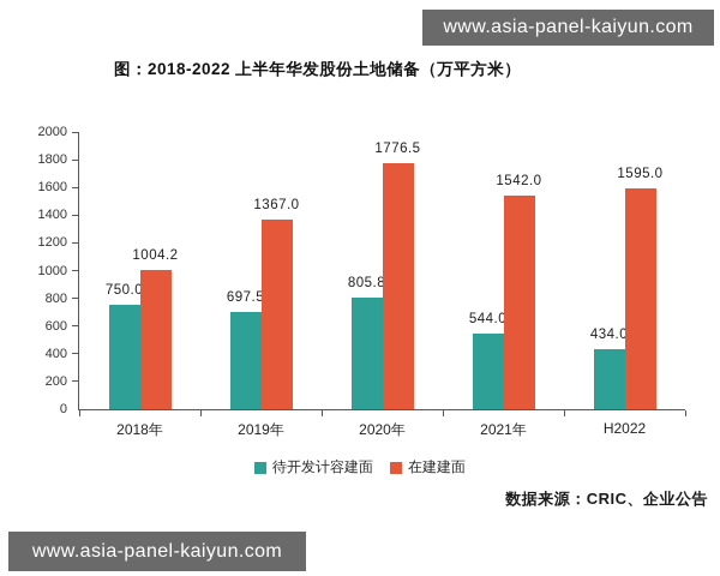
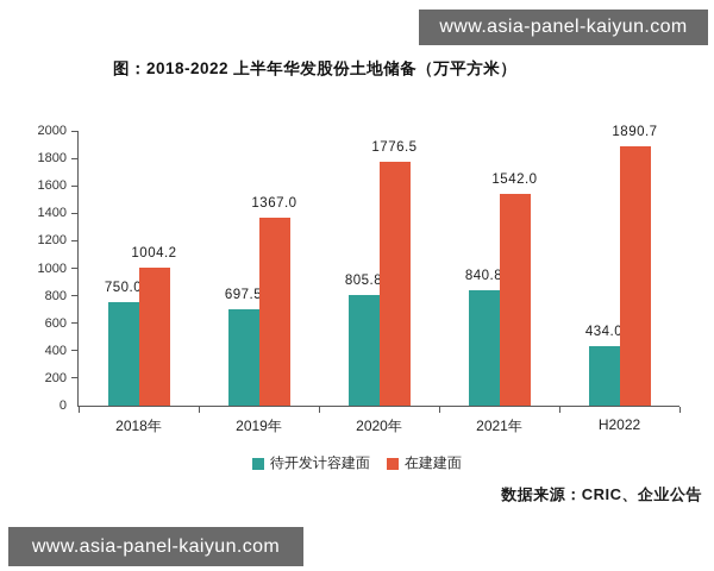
待开发计容建面/2021年: 544.0 -> 840.8
在建建面/H2022: 1595.0 -> 1890.7
